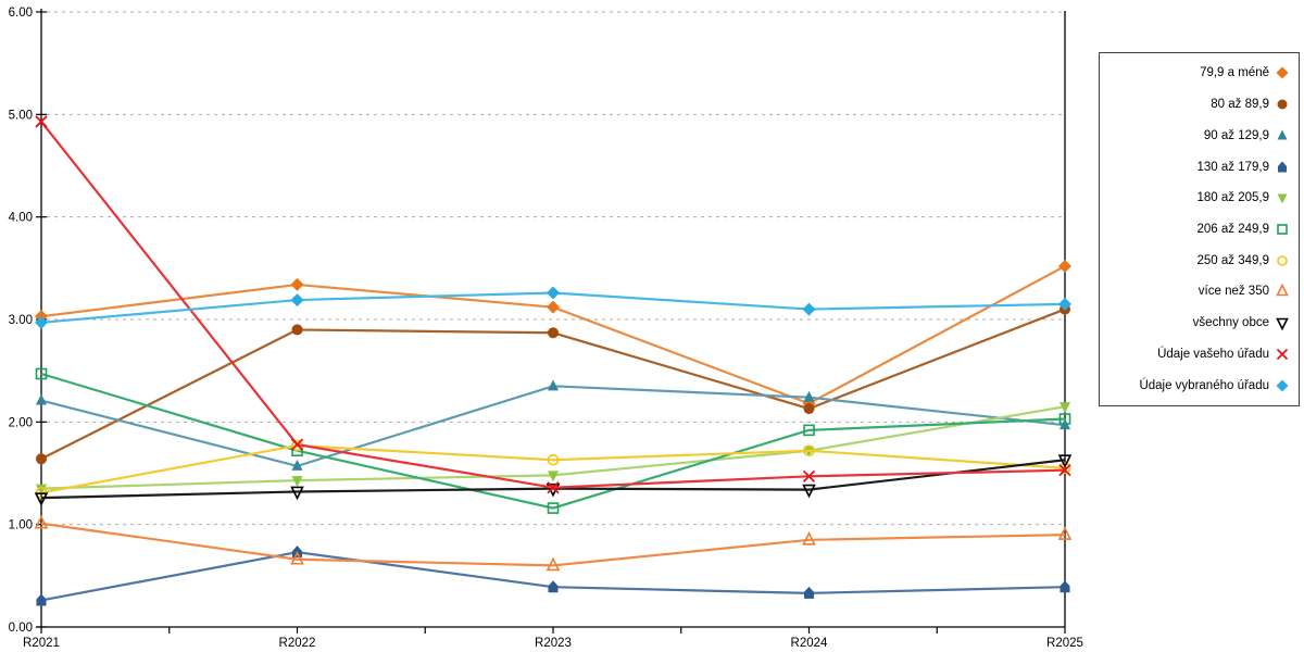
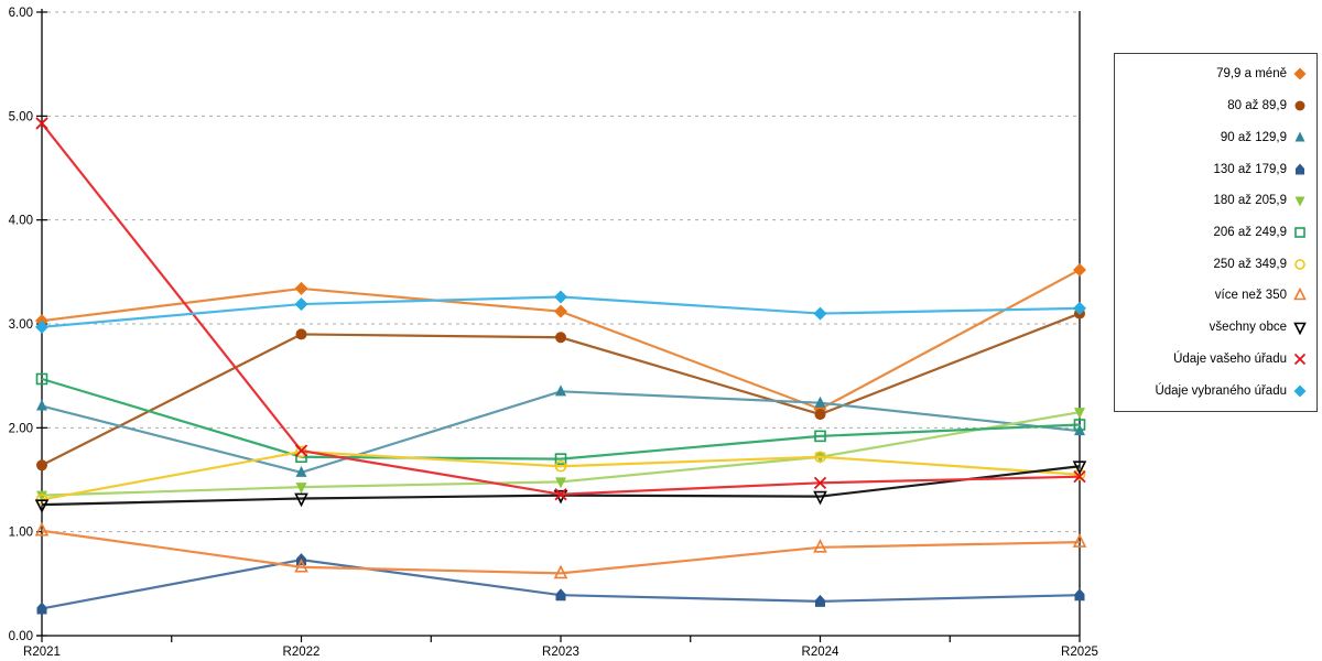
206 až 249,9/R2023: 1.2 -> 1.7
